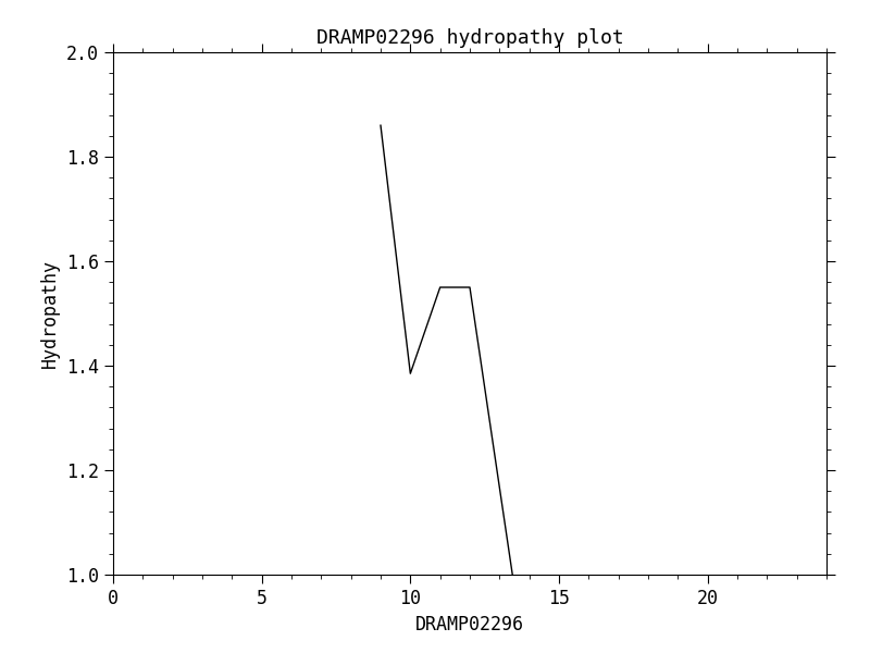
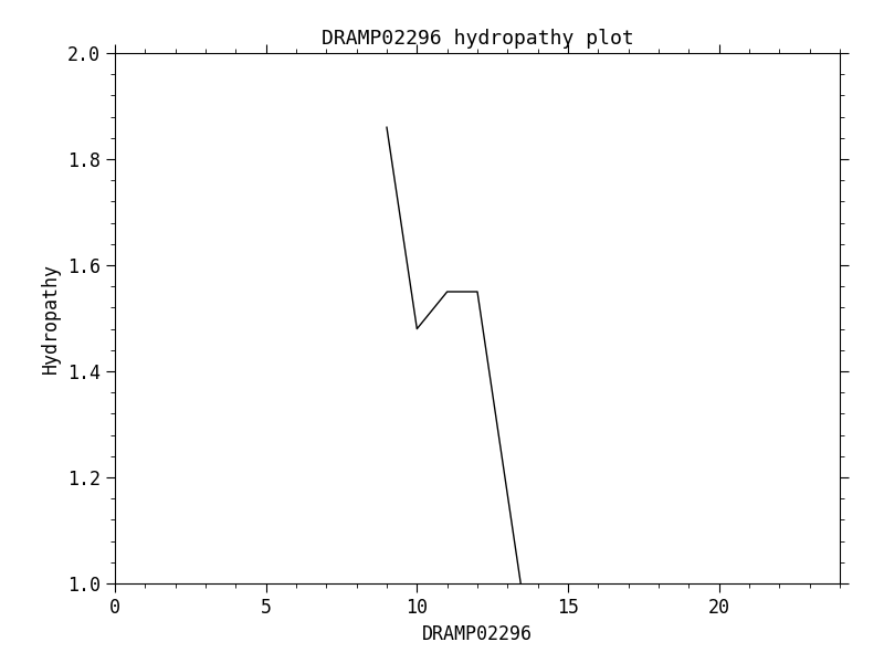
10: 1.385 -> 1.480
